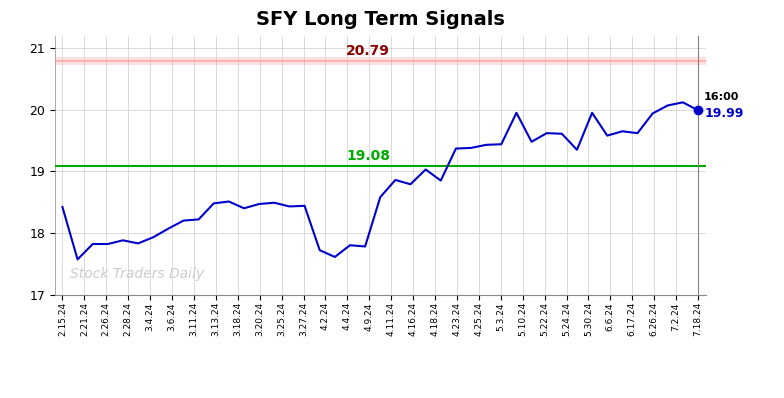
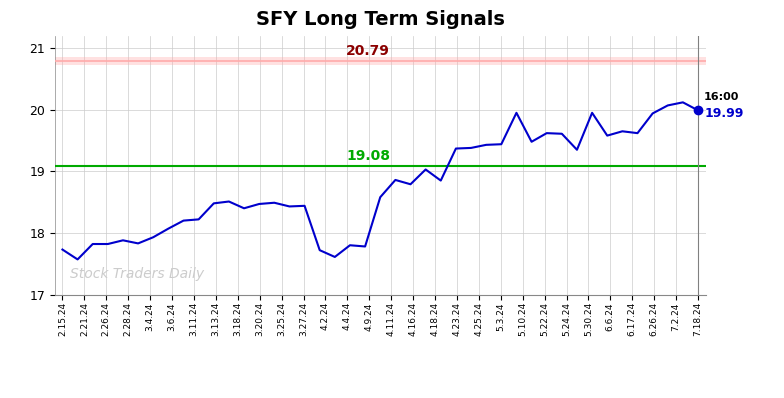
2.15.24: 18.42 -> 17.73
